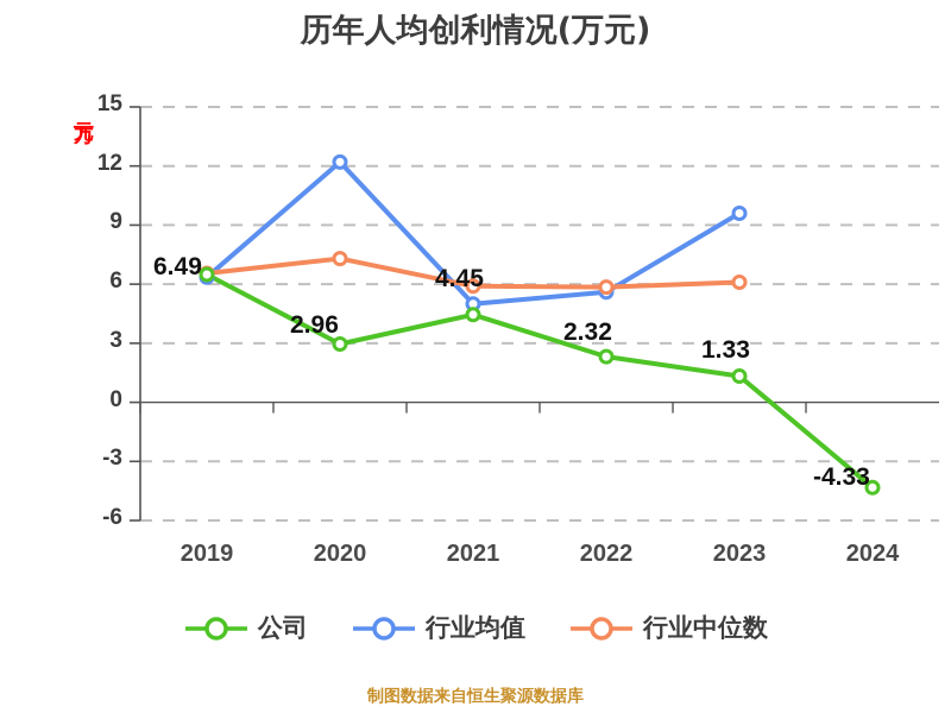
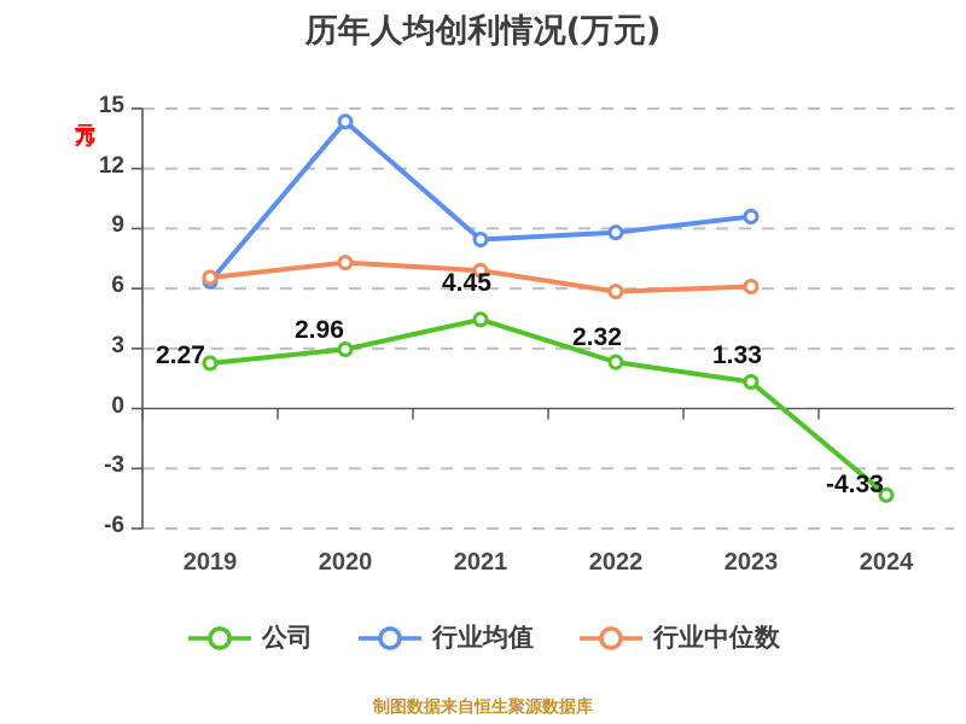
公司/2019: 6.49 -> 2.27
行业均值/2020: 12.2 -> 14.3
行业均值/2021: 5.0 -> 8.4
行业中位数/2021: 5.9 -> 6.9
行业均值/2022: 5.6 -> 8.8
